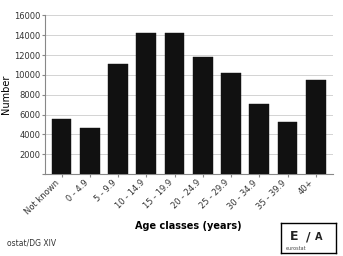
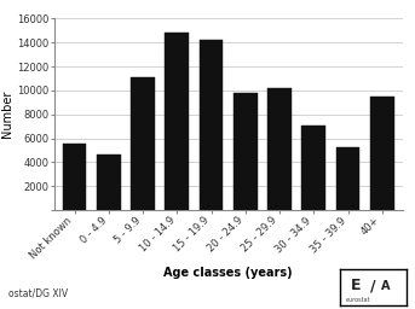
10 - 14.9: 14200 -> 14800
20 - 24.9: 11800 -> 9800
